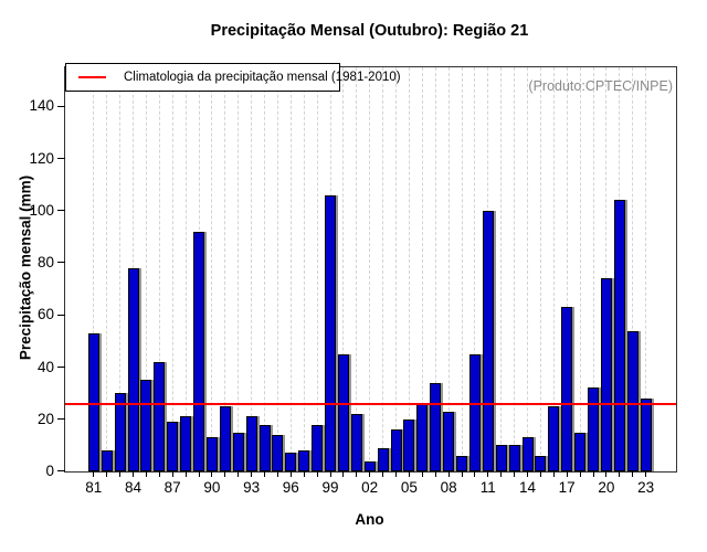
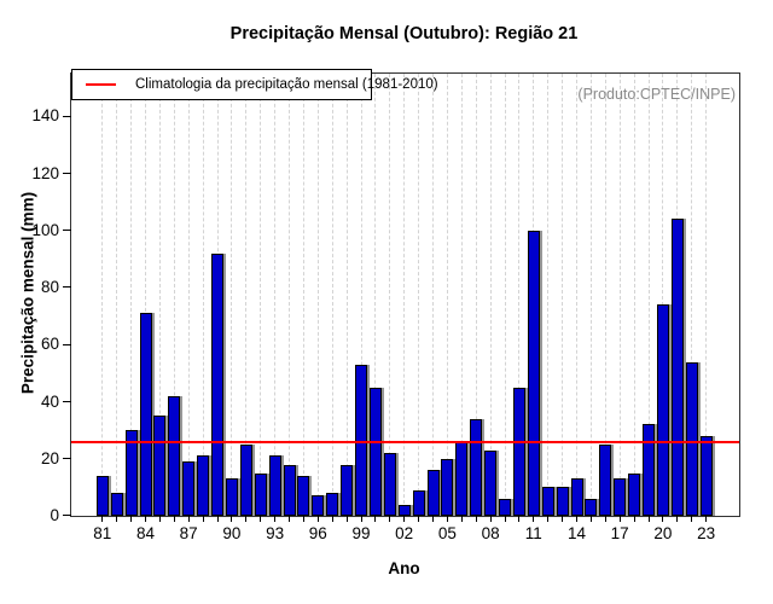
81: 53 -> 14
84: 78 -> 71
99: 106 -> 53
17: 63 -> 13
